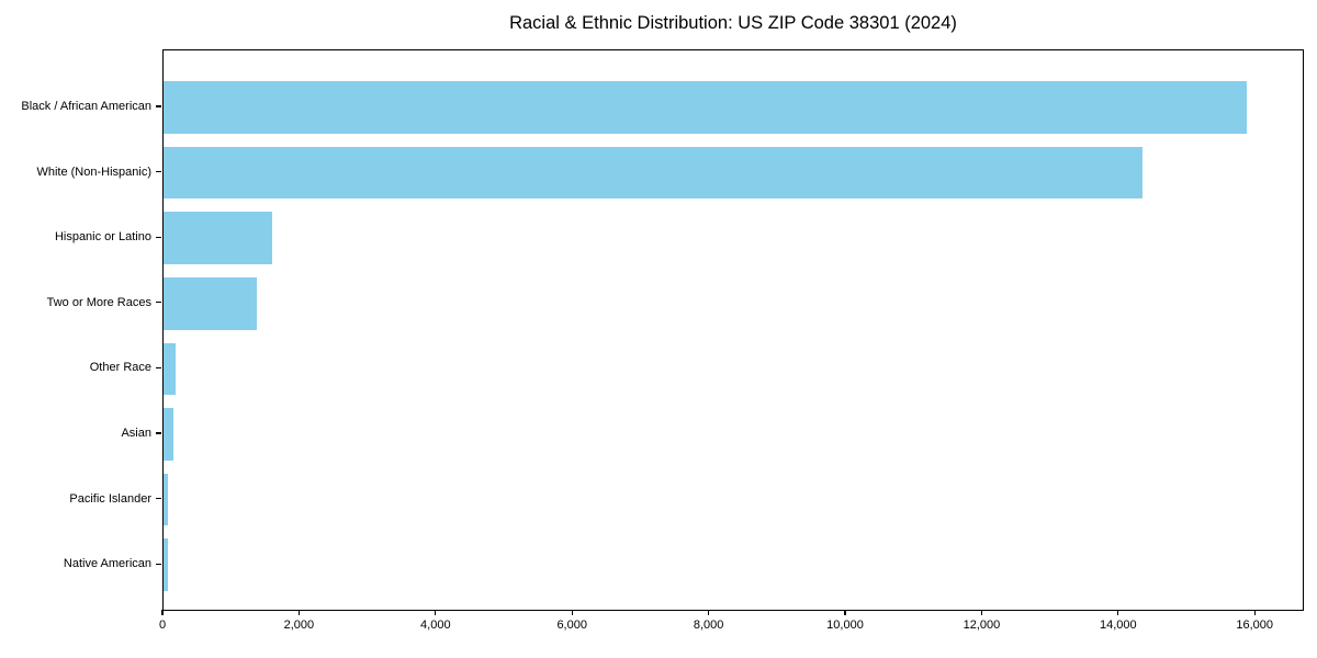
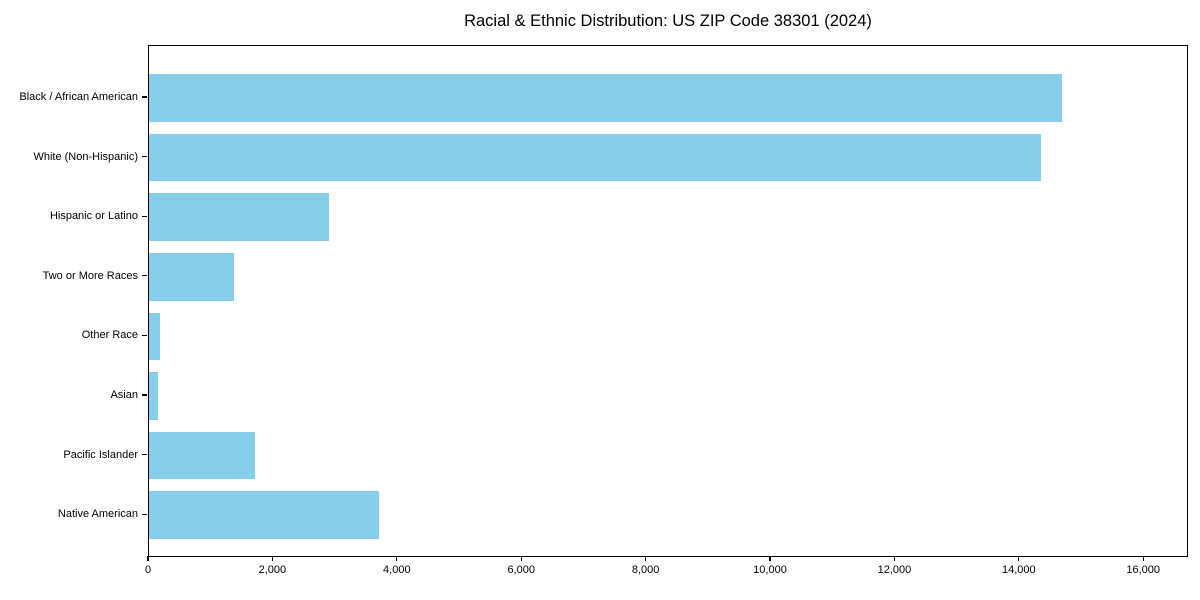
Black / African American: 15900 -> 14700
Hispanic or Latino: 1600 -> 2900
Pacific Islander: 100 -> 1700
Native American: 100 -> 3700
